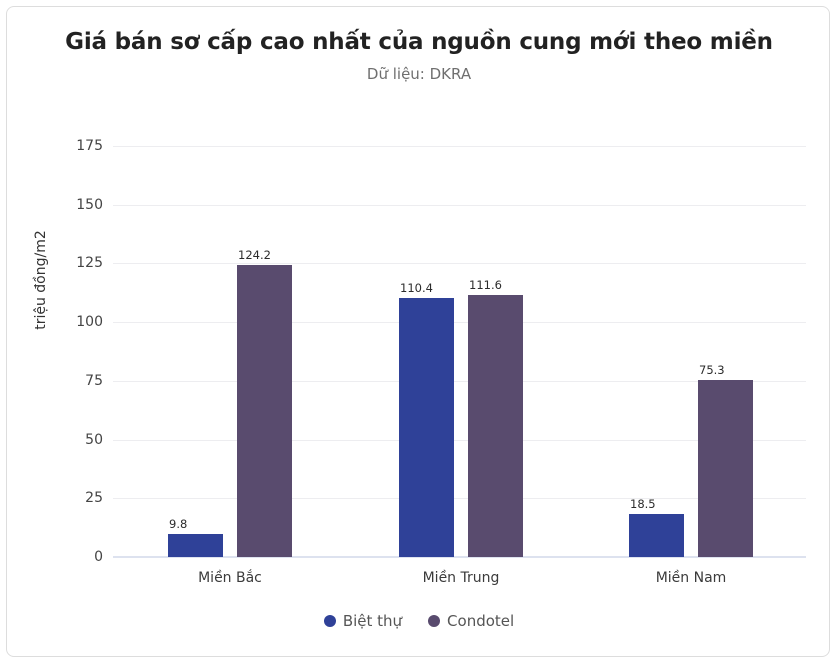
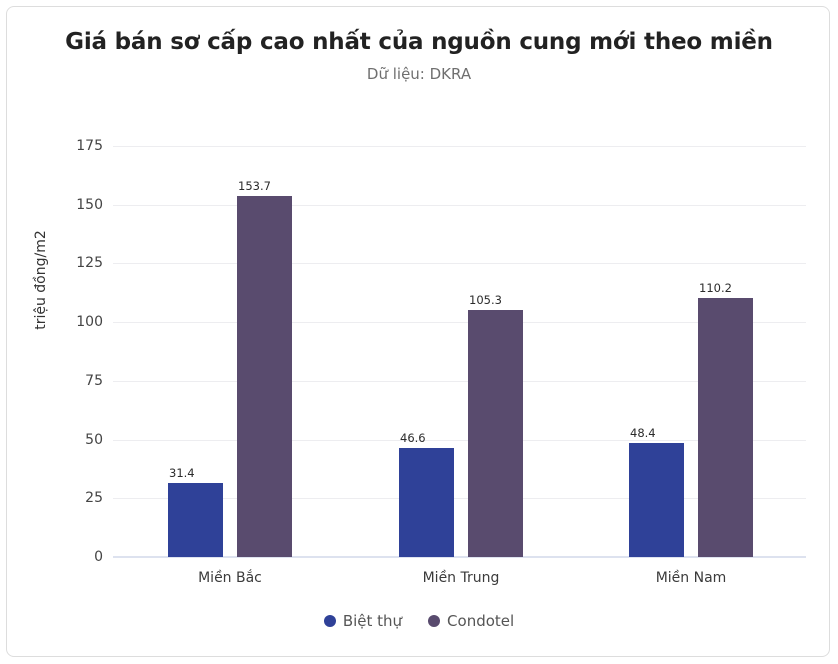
Biệt thự/Miền Bắc: 9.8 -> 31.4
Condotel/Miền Bắc: 124.2 -> 153.7
Biệt thự/Miền Trung: 110.4 -> 46.6
Condotel/Miền Trung: 111.6 -> 105.3
Biệt thự/Miền Nam: 18.5 -> 48.4
Condotel/Miền Nam: 75.3 -> 110.2
